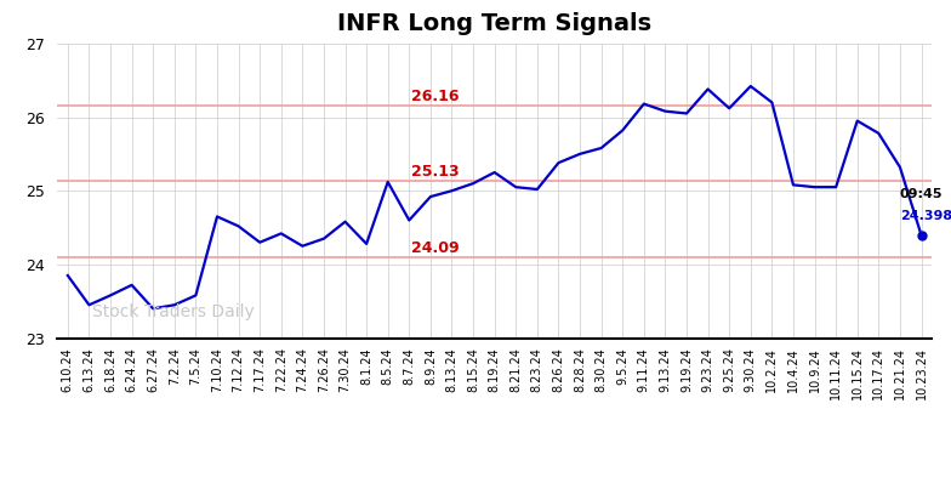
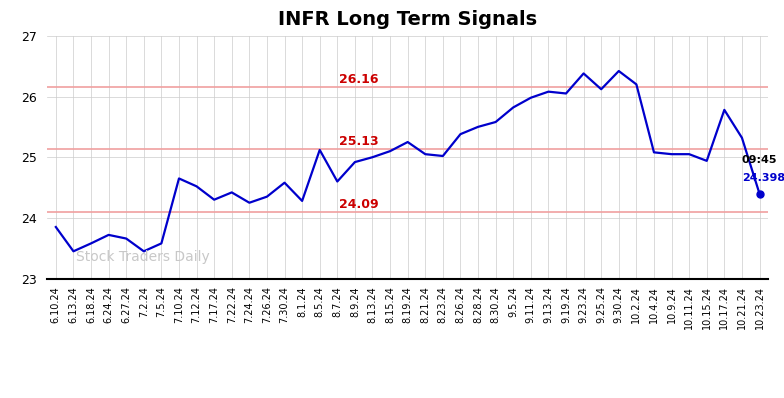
6.27.24: 23.40 -> 23.66
9.11.24: 26.18 -> 25.98
10.15.24: 25.95 -> 24.94
